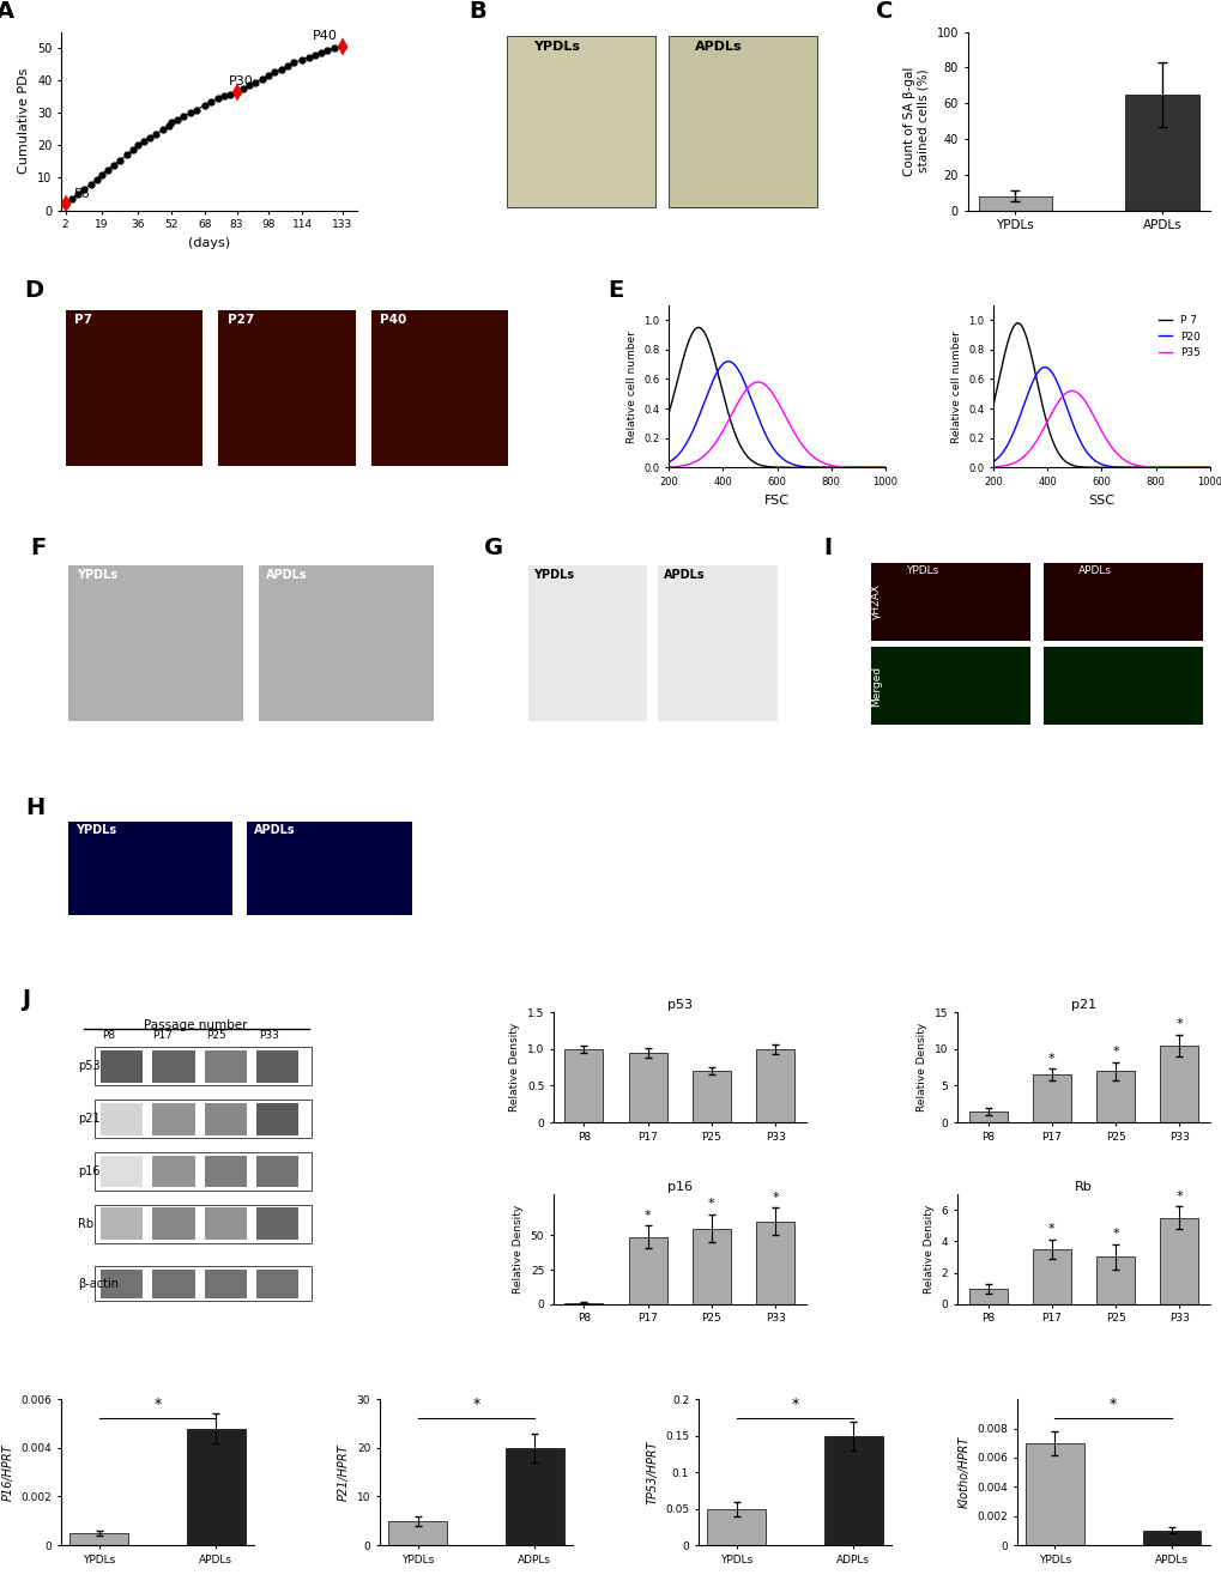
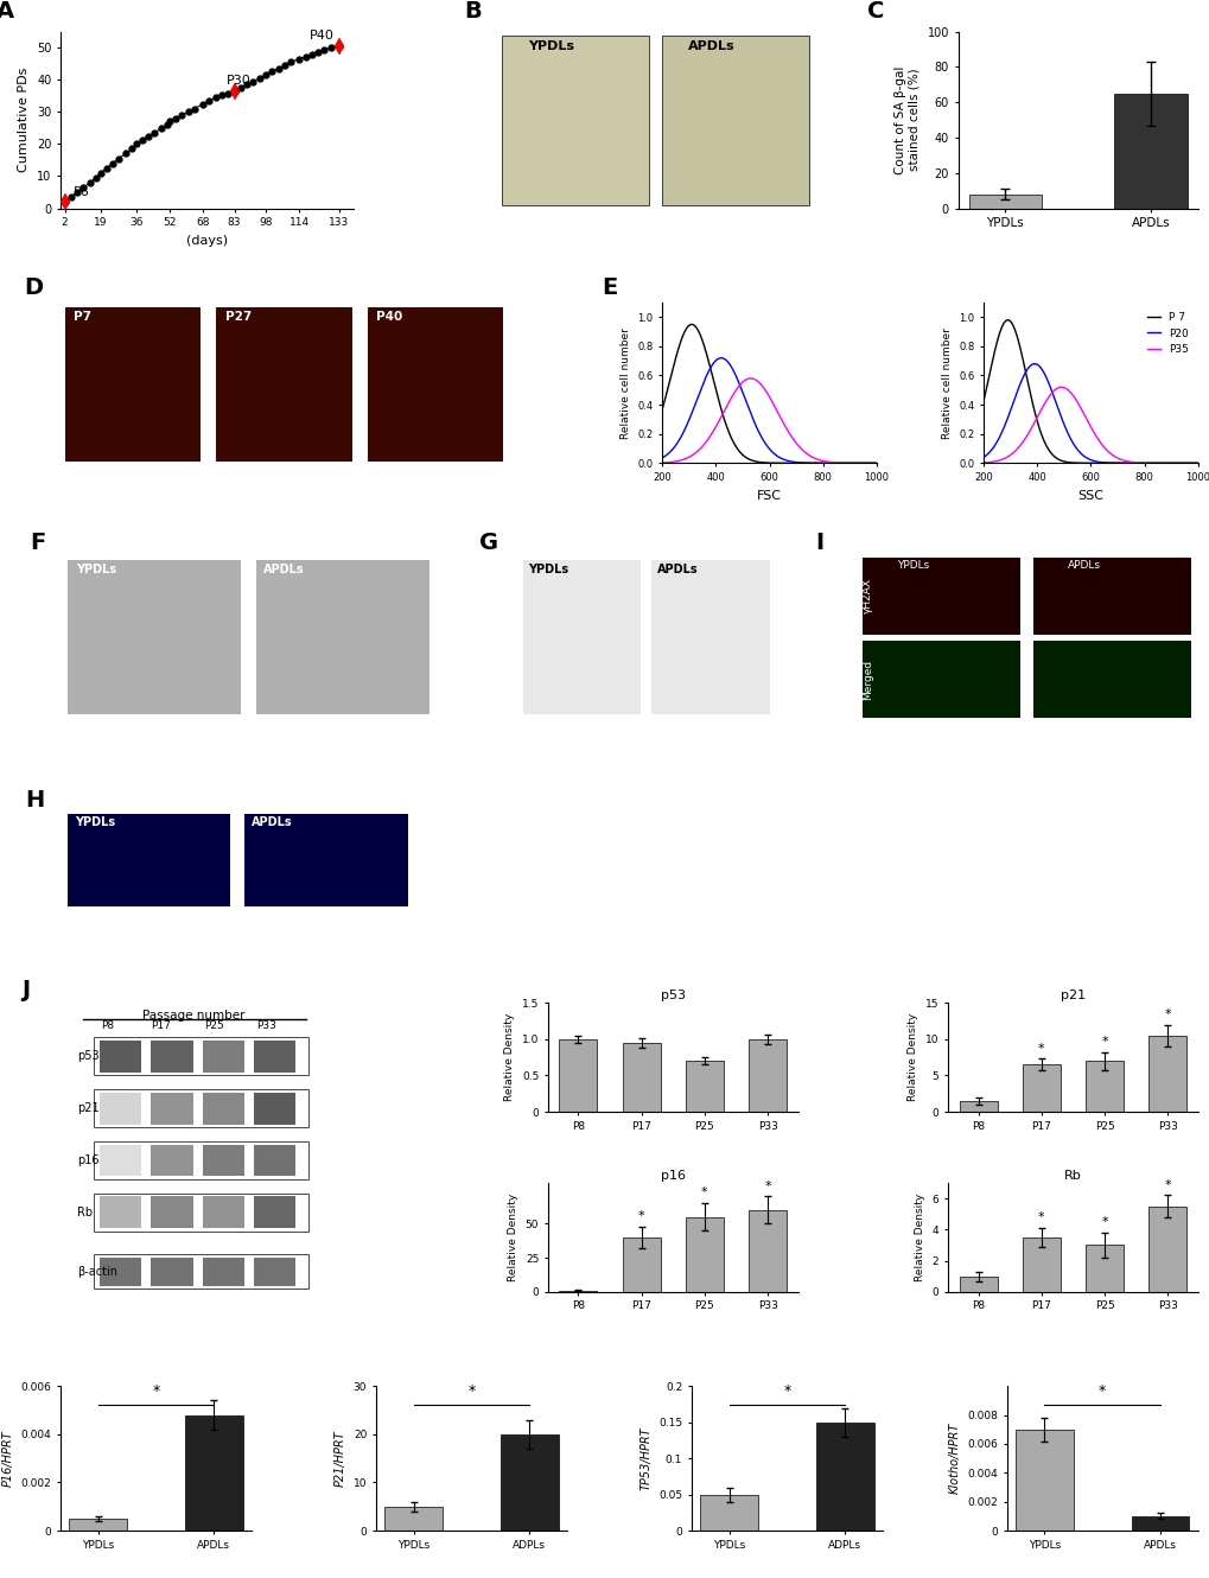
p16/P17: 49 -> 40
